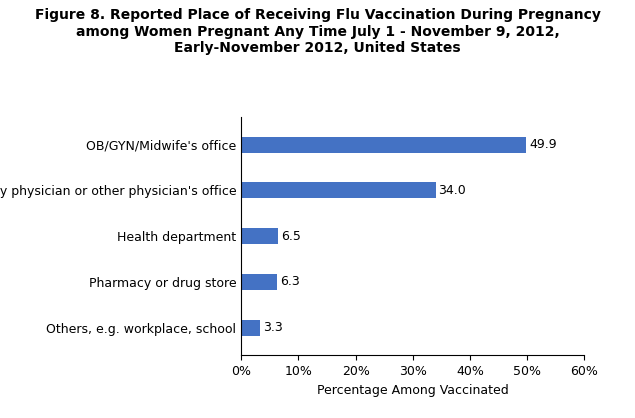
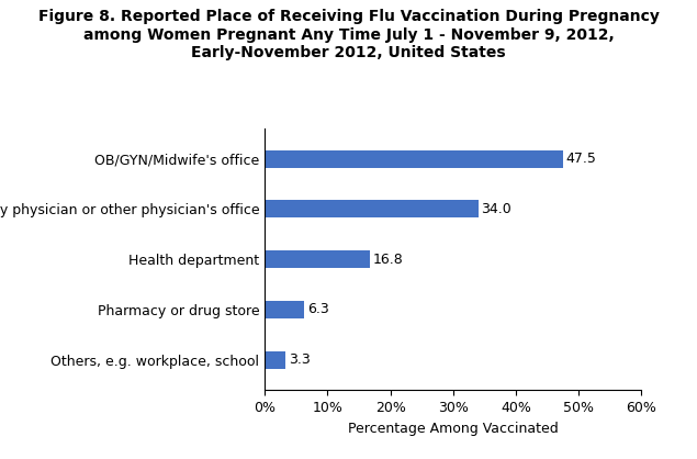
OB/GYN/Midwife's office: 49.9 -> 47.5
Health department: 6.5 -> 16.8
